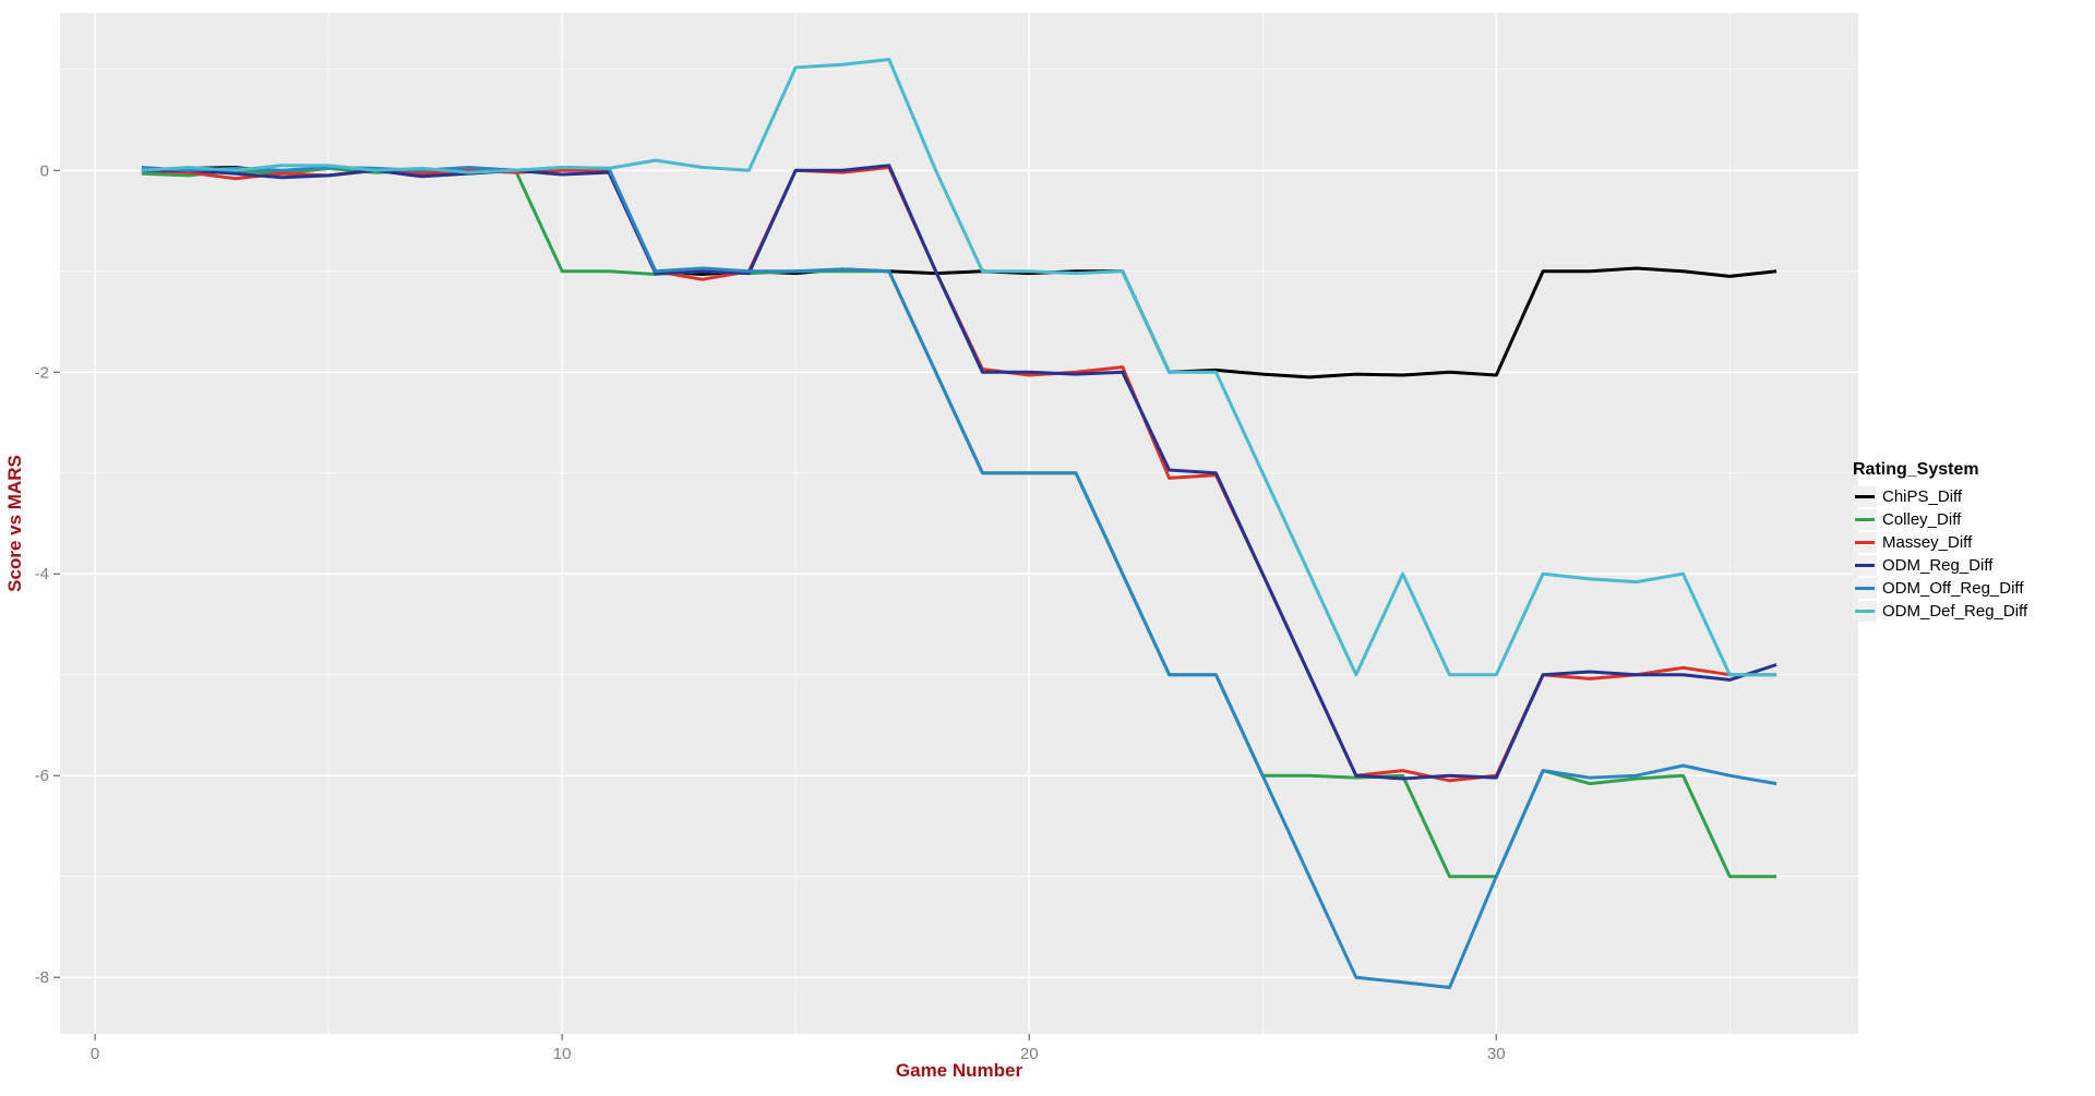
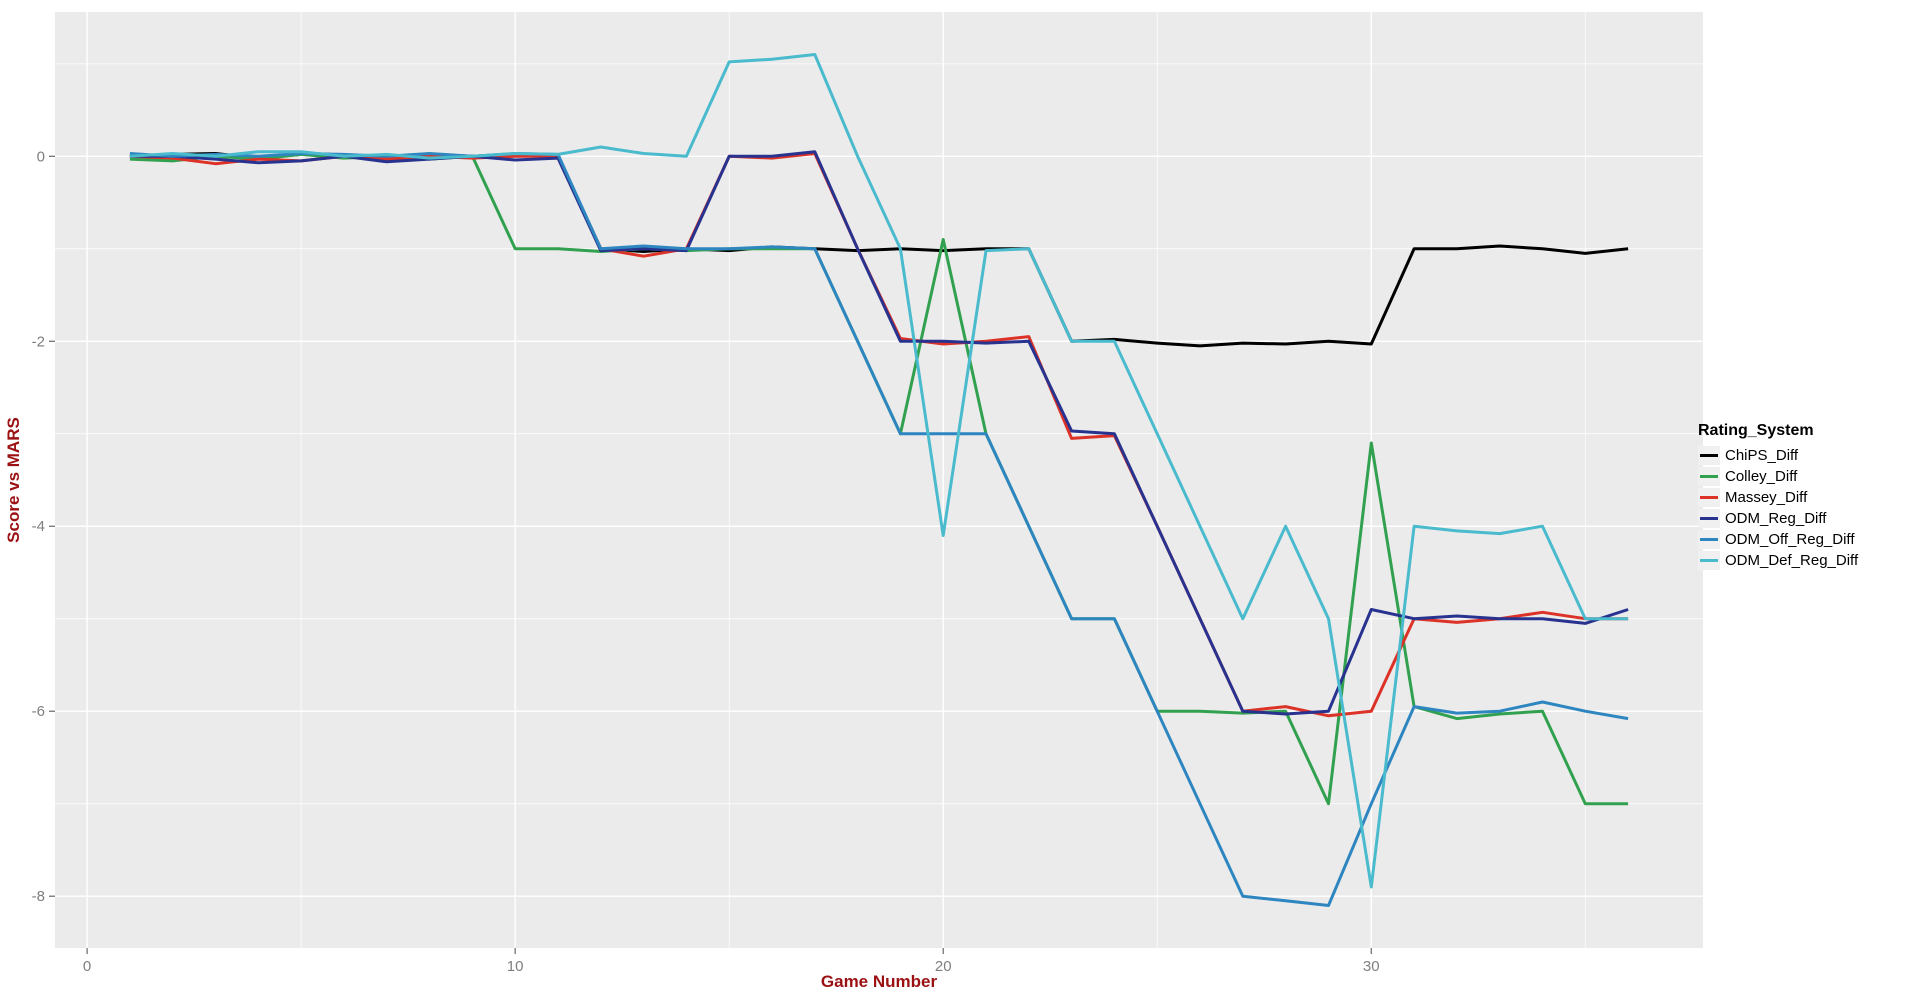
Colley_Diff/20: -3.0 -> -0.9
ODM_Def_Reg_Diff/20: -1.0 -> -4.1
Colley_Diff/30: -7.0 -> -3.1
ODM_Reg_Diff/30: -6.0 -> -4.9
ODM_Def_Reg_Diff/30: -5.0 -> -7.9
